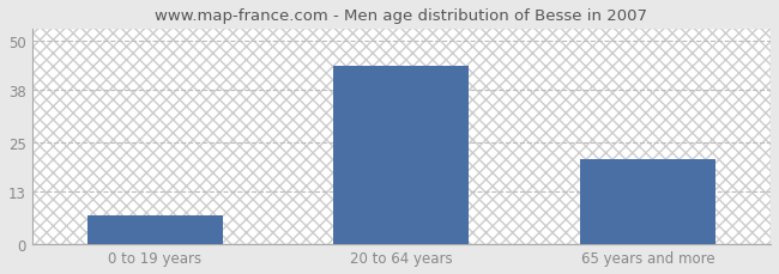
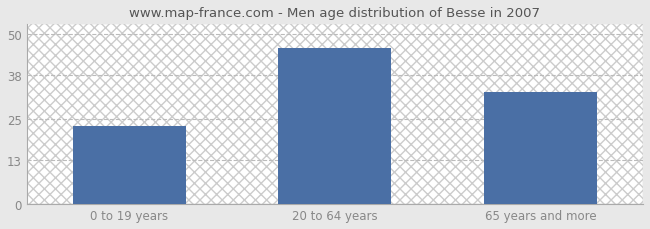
0 to 19 years: 7 -> 23
20 to 64 years: 44 -> 46
65 years and more: 21 -> 33
